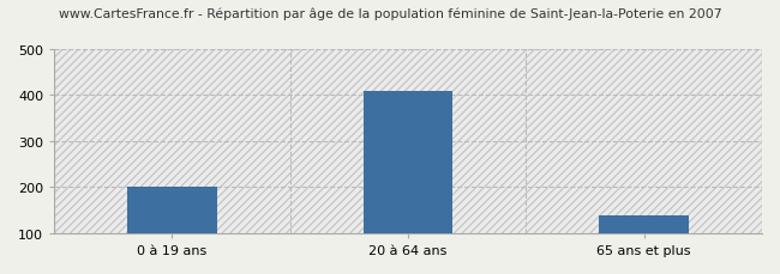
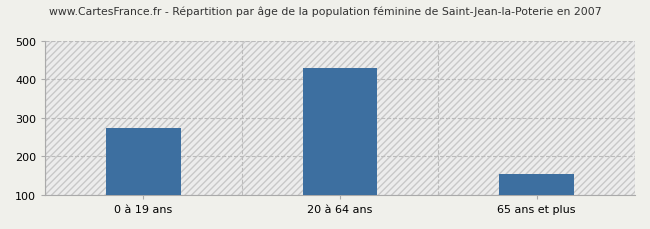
0 à 19 ans: 202 -> 275
20 à 64 ans: 410 -> 430
65 ans et plus: 138 -> 155
